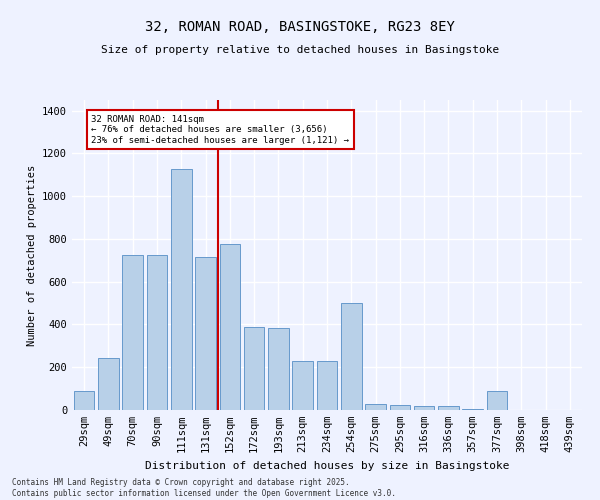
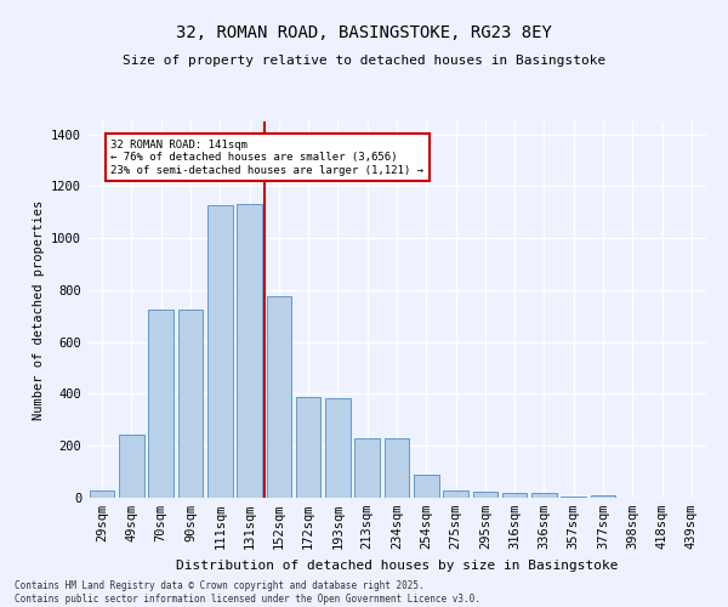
29sqm: 90 -> 30
131sqm: 715 -> 1130
254sqm: 500 -> 90
377sqm: 90 -> 10
